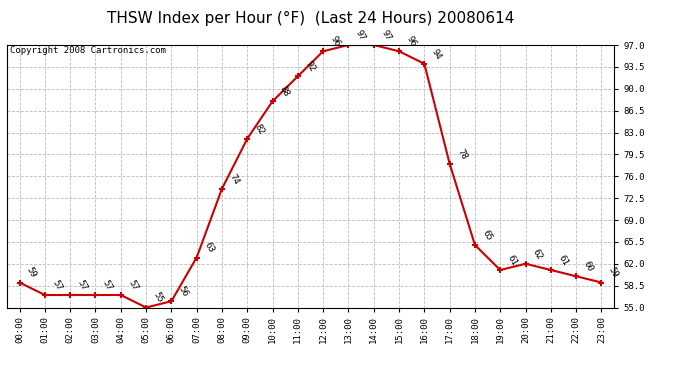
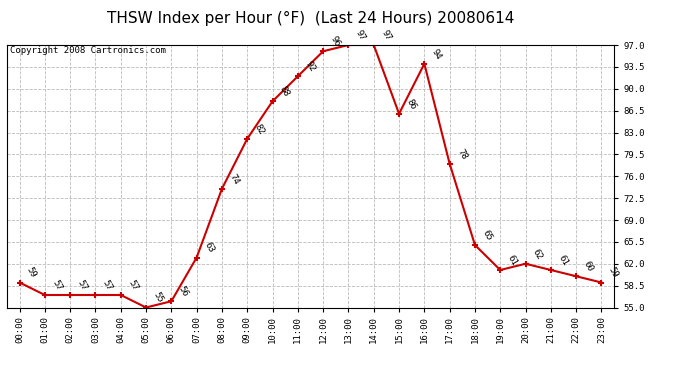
15:00: 96 -> 86
